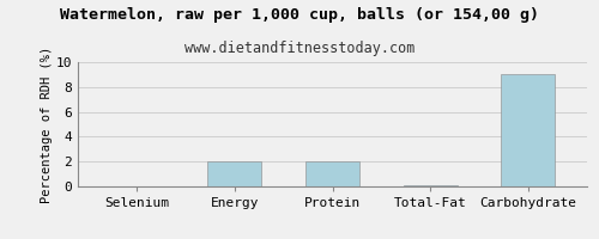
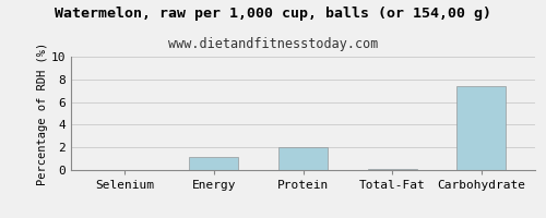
Energy: 2.0 -> 1.2
Carbohydrate: 9.0 -> 7.4
